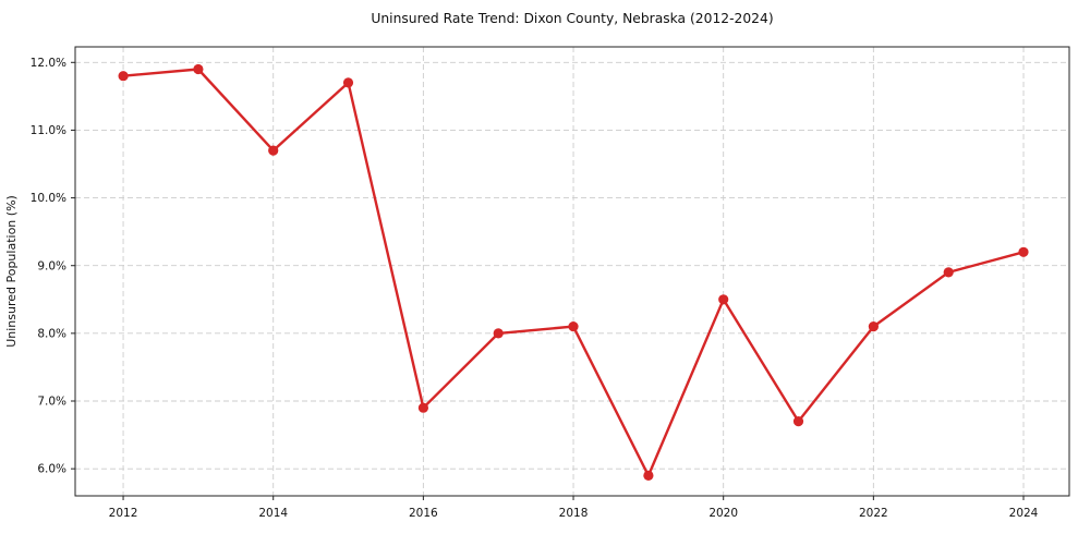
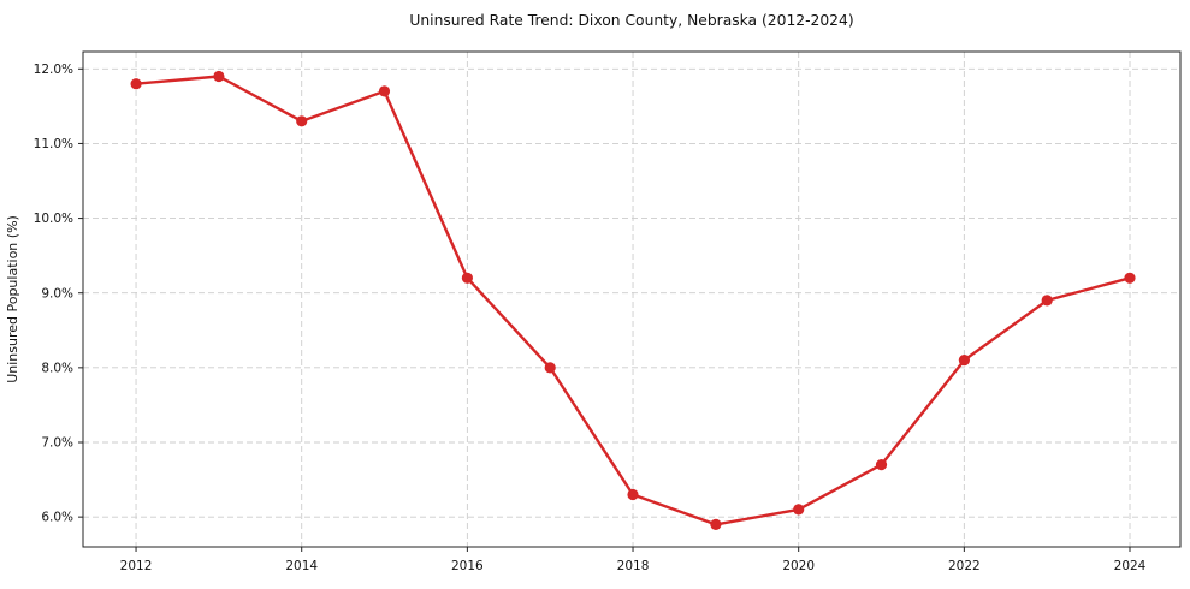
2014: 10.7% -> 11.3%
2016: 6.9% -> 9.2%
2018: 8.1% -> 6.3%
2020: 8.5% -> 6.1%
